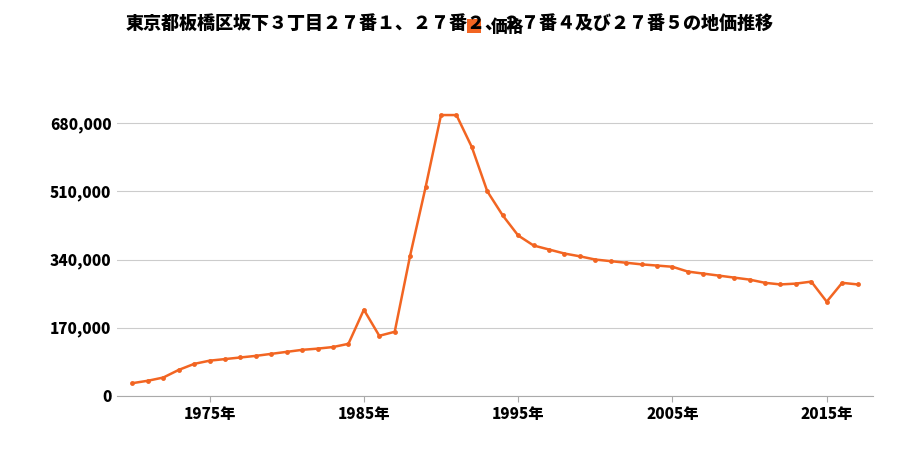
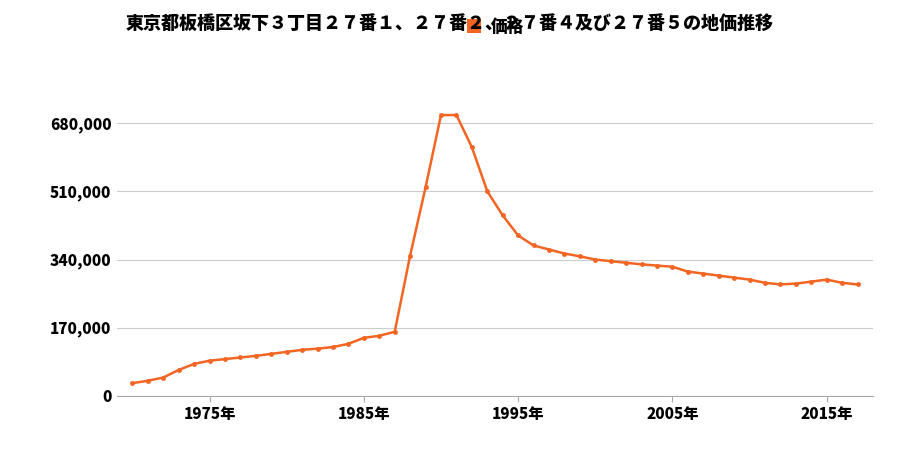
1985年: 215,000 -> 145,000
2015年: 235,000 -> 290,000
